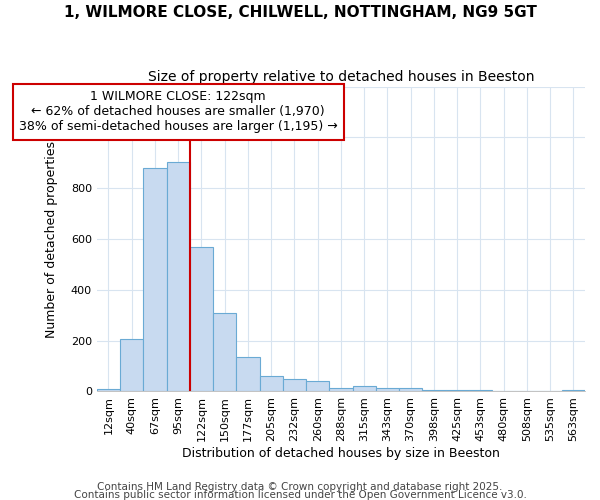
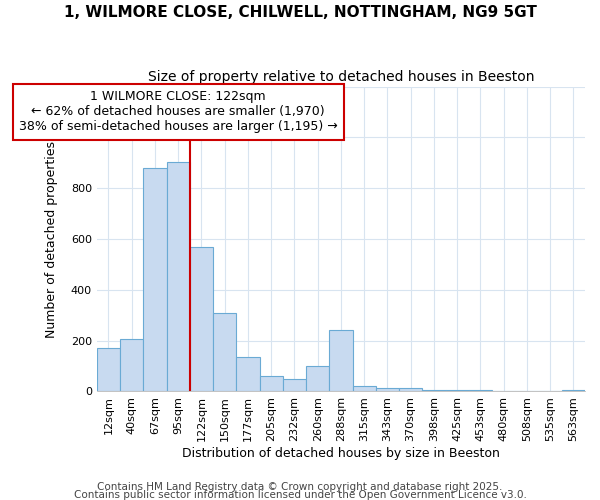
12sqm: 10 -> 170
260sqm: 42 -> 100
288sqm: 12 -> 240
